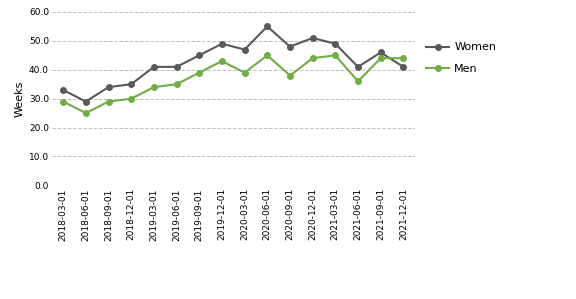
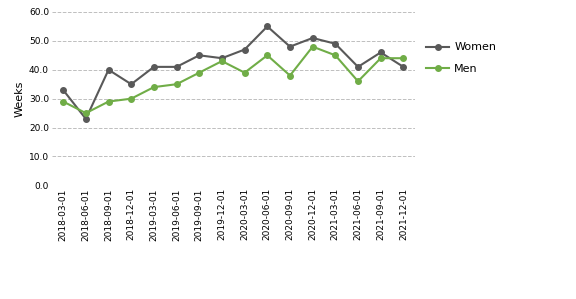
Women/2018-06-01: 29 -> 23
Women/2018-09-01: 34 -> 40
Women/2019-12-01: 49 -> 44
Men/2020-12-01: 44 -> 48
